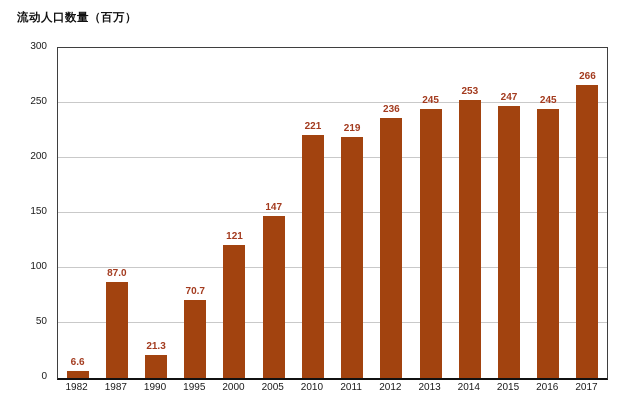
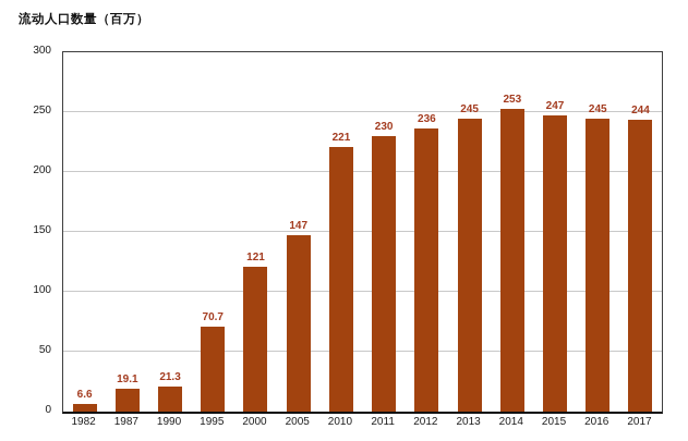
1987: 87.0 -> 19.1
2011: 219 -> 230
2017: 266 -> 244
